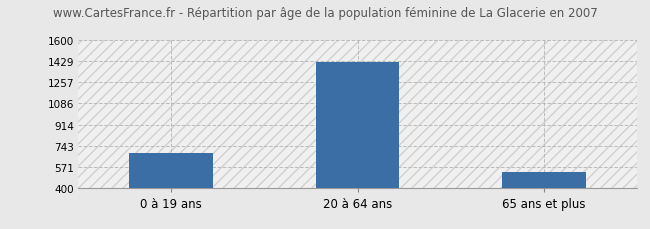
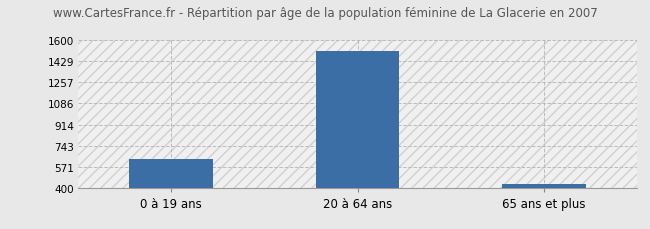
0 à 19 ans: 680 -> 630
20 à 64 ans: 1420 -> 1510
65 ans et plus: 530 -> 430
